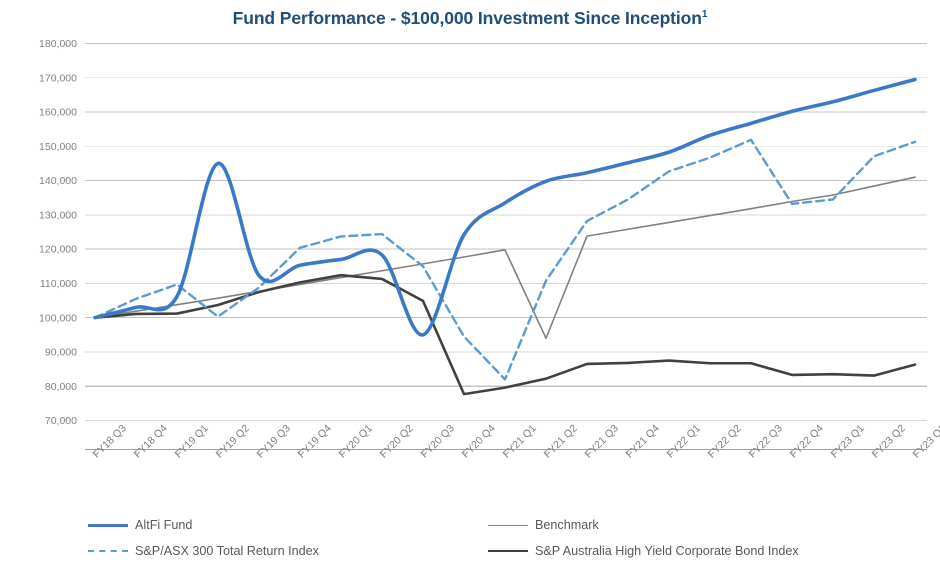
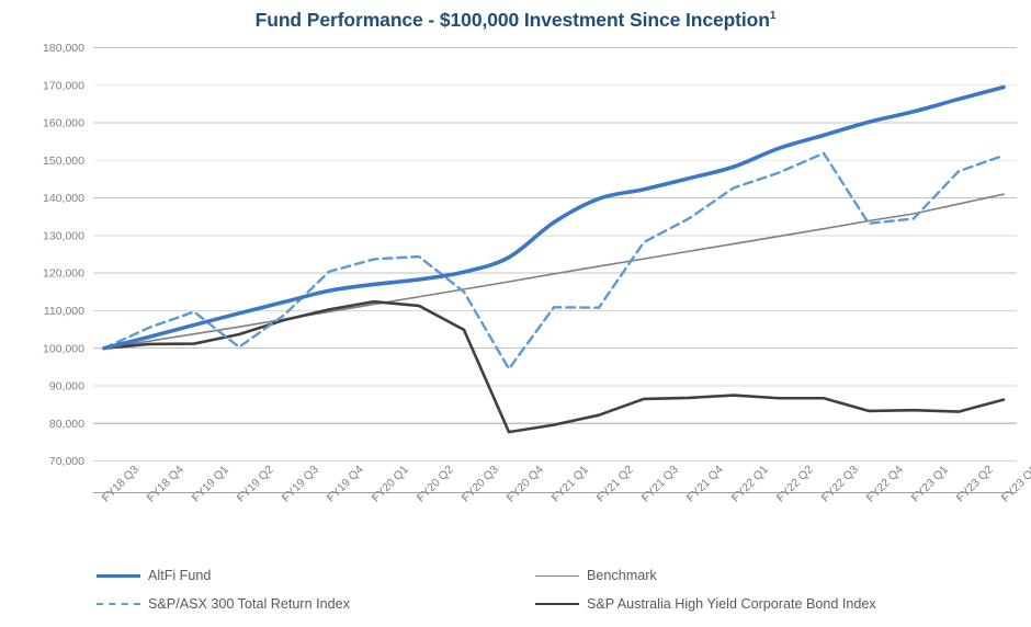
AltFi Fund/FY19 Q2: 145000 -> 109000
AltFi Fund/FY20 Q3: 95000 -> 120000
S&P/ASX 300 Total Return Index/FY21 Q1: 82000 -> 111000
Benchmark/FY21 Q2: 94000 -> 122000
